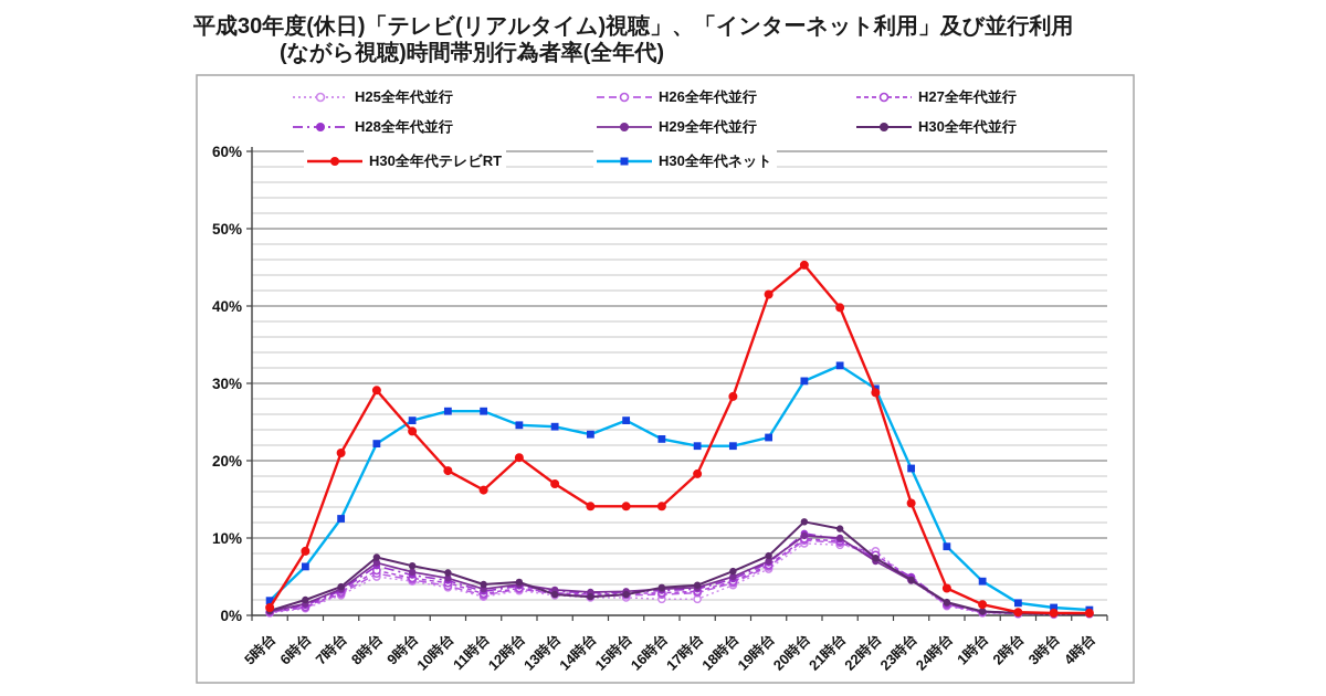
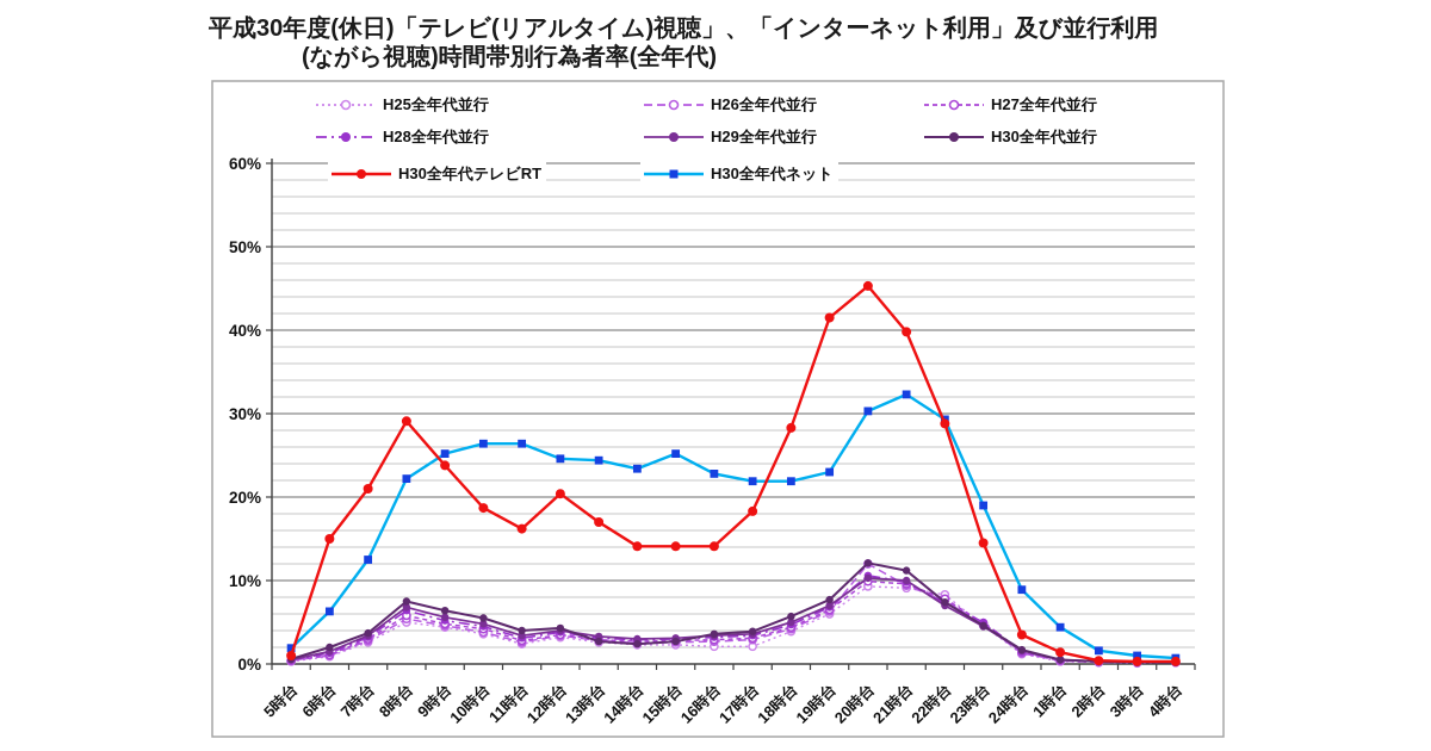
H30全年代テレビRT/6時台: 8% -> 15%
H26全年代並行/20時台: 10% -> 12%
